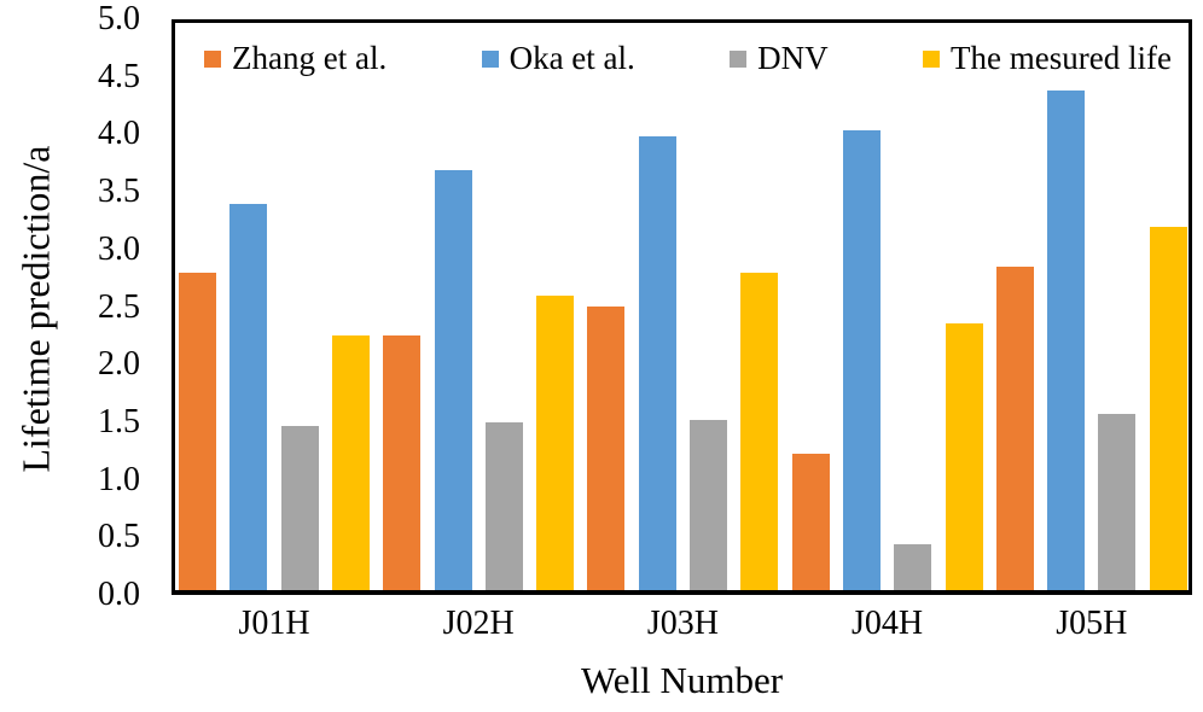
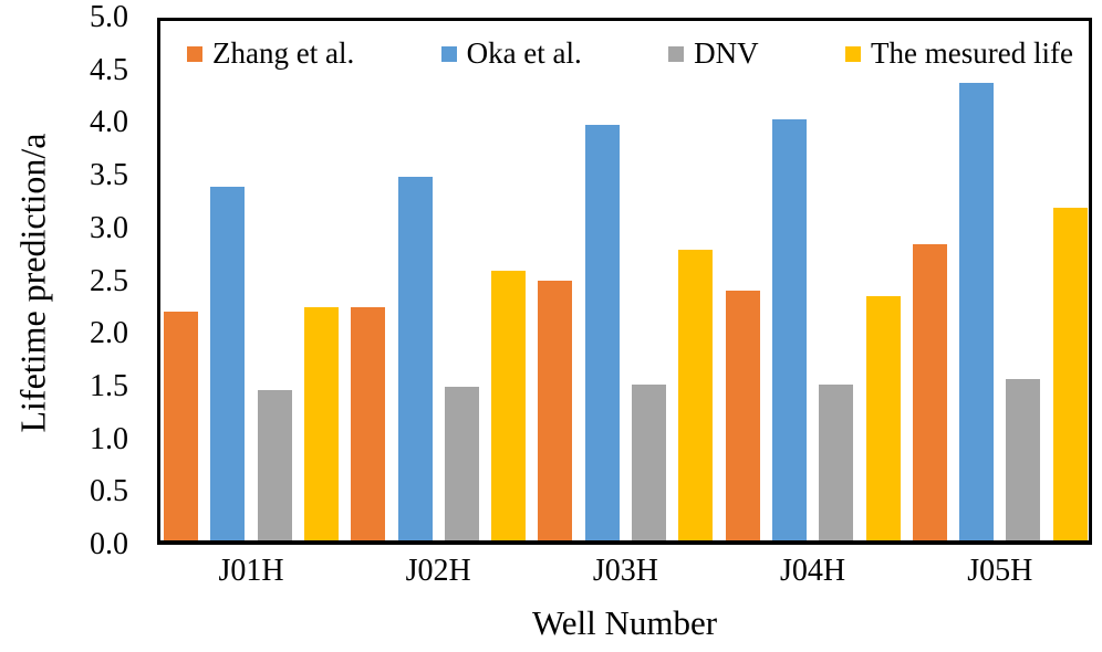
Zhang et al./J01H: 2.8 -> 2.2
Oka et al./J02H: 3.7 -> 3.5
Zhang et al./J04H: 1.2 -> 2.4
DNV/J04H: 0.4 -> 1.5
